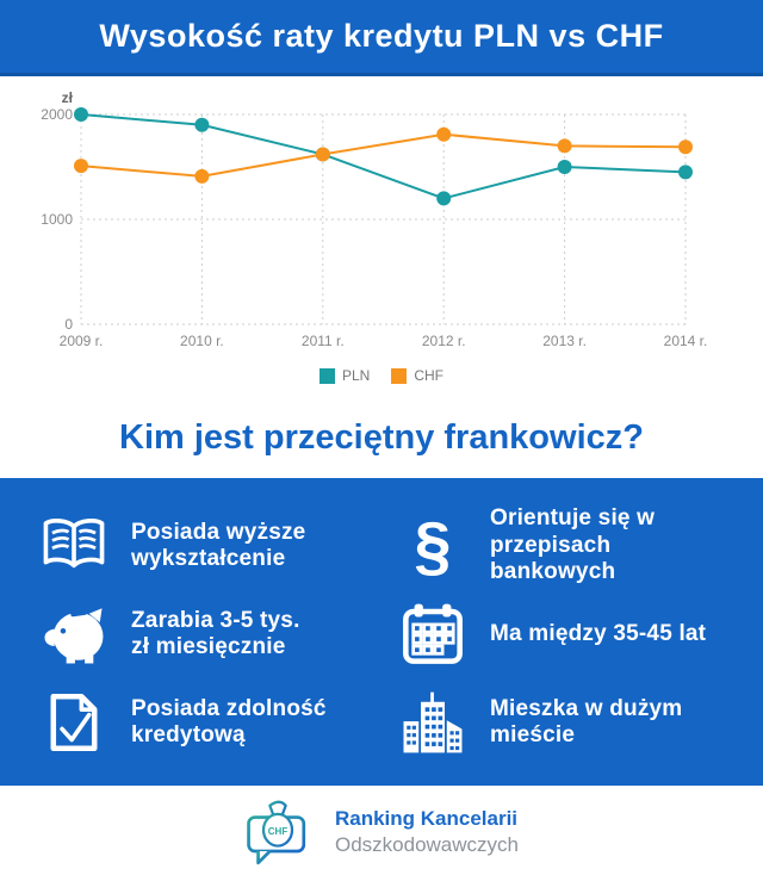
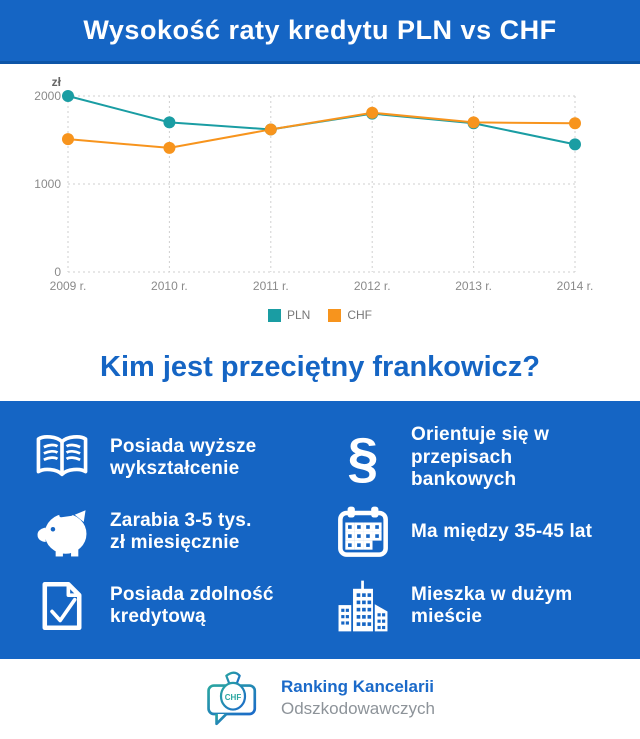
PLN/2010 r.: 1900 -> 1700
PLN/2012 r.: 1200 -> 1800
PLN/2013 r.: 1500 -> 1700
